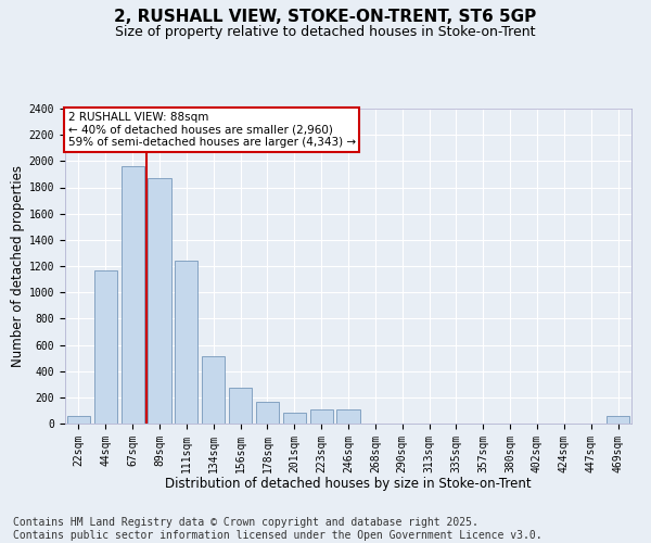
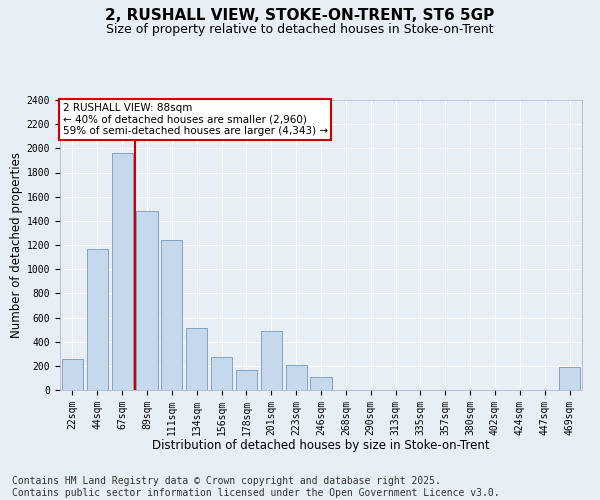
22sqm: 60 -> 260
89sqm: 1870 -> 1480
201sqm: 80 -> 490
223sqm: 110 -> 210
469sqm: 60 -> 190
